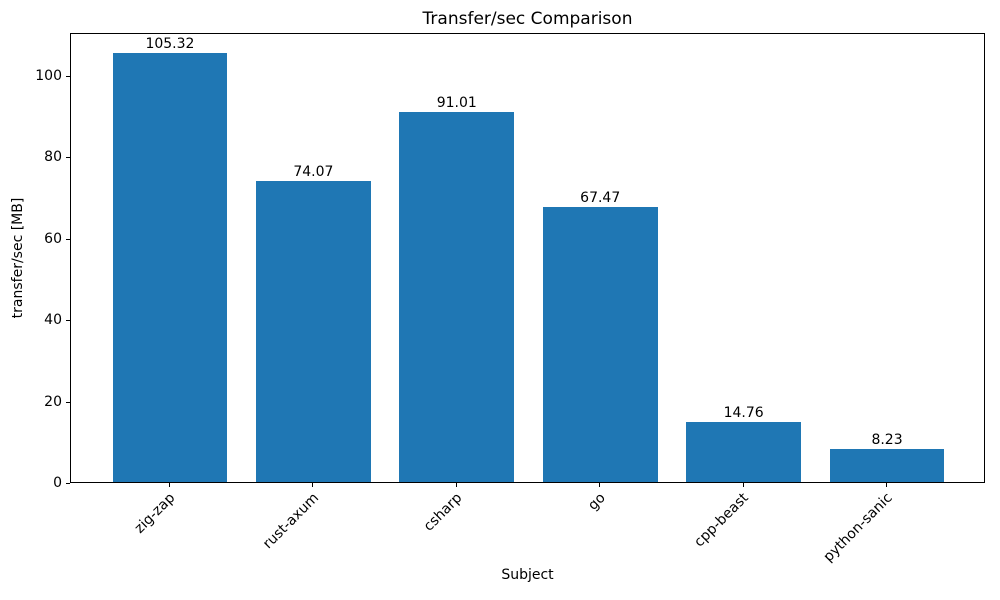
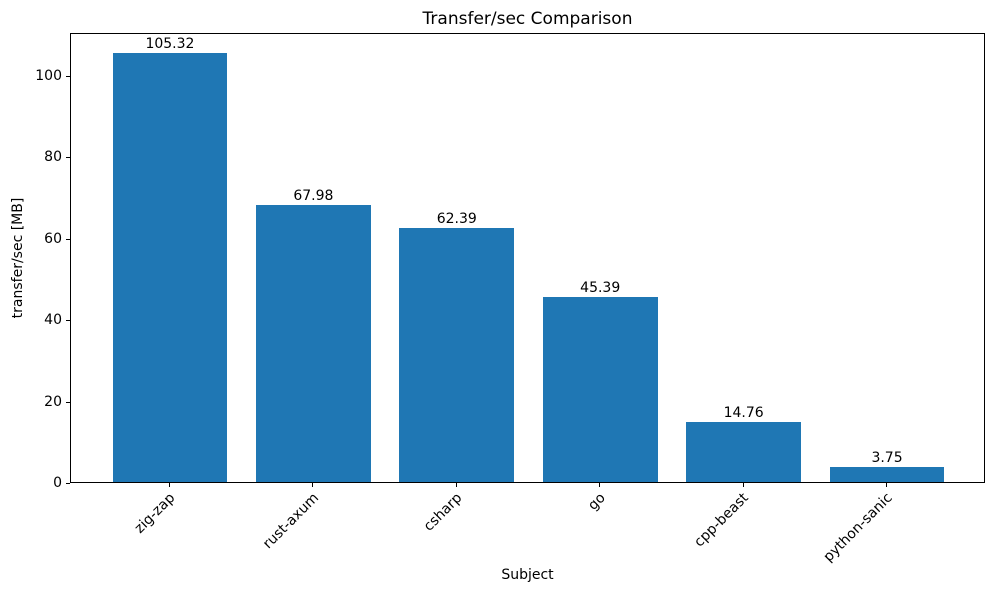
rust-axum: 74.07 -> 67.98
csharp: 91.01 -> 62.39
go: 67.47 -> 45.39
python-sanic: 8.23 -> 3.75
